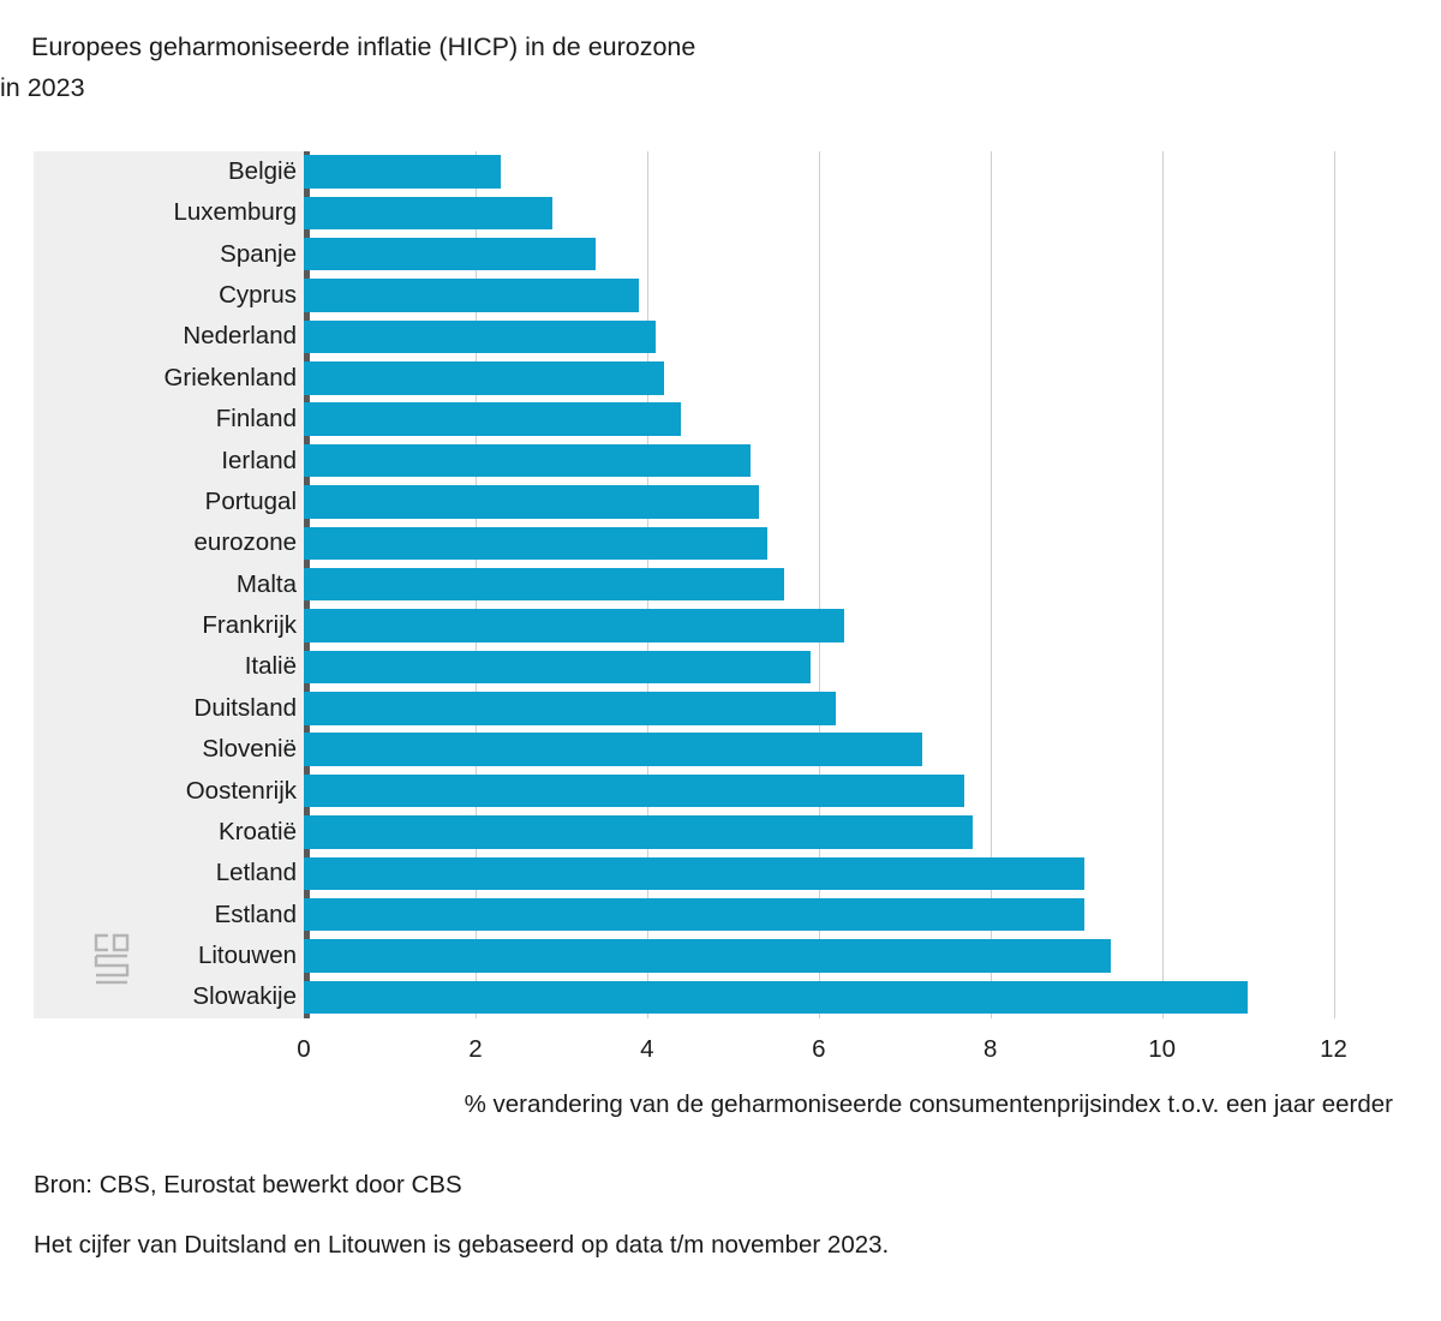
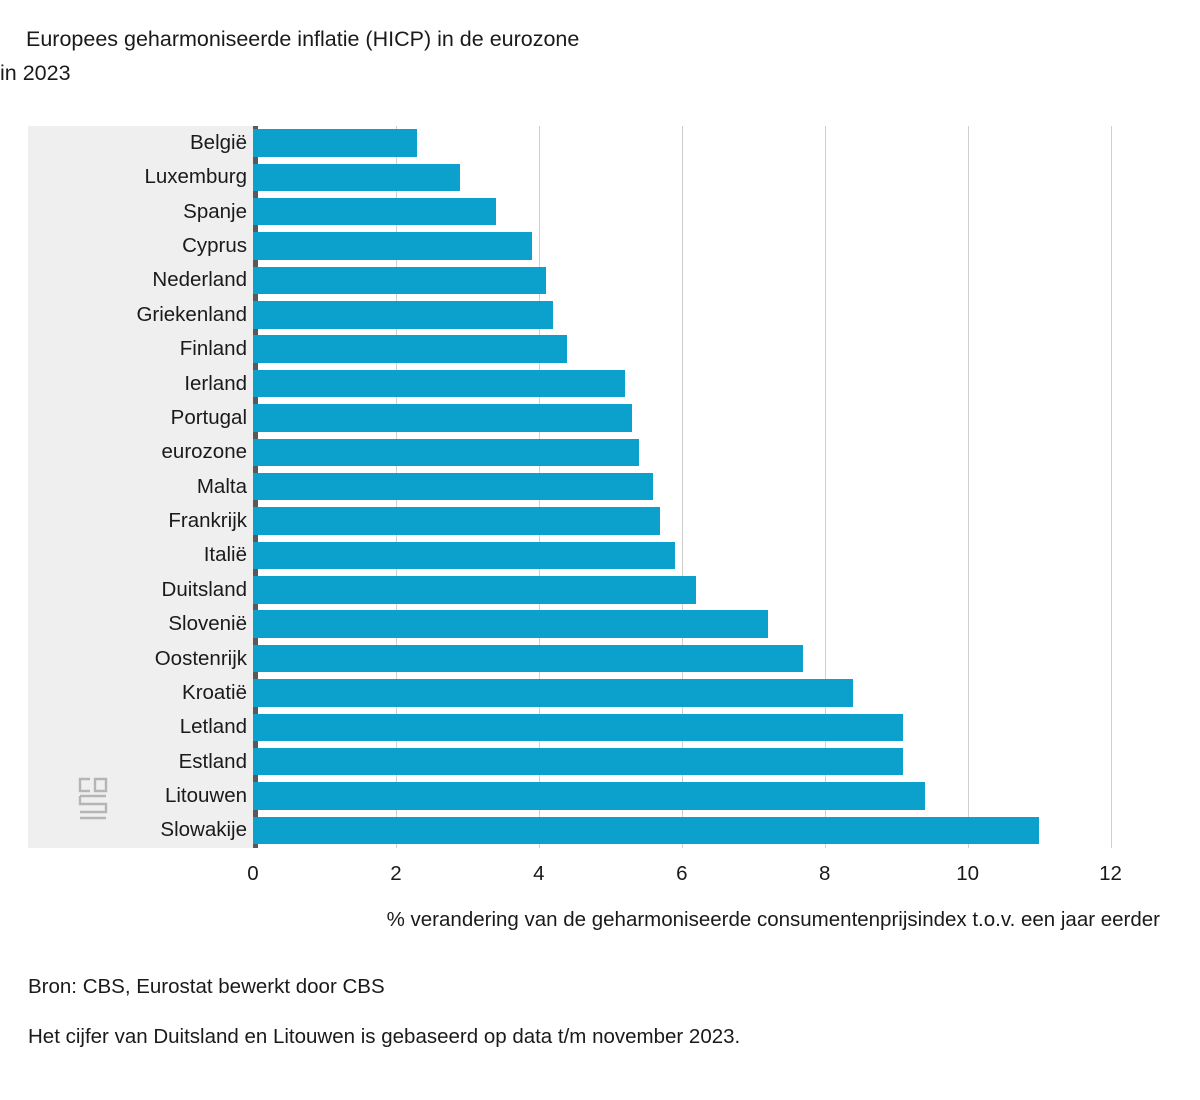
Frankrijk: 6.3 -> 5.7
Kroatië: 7.8 -> 8.4
